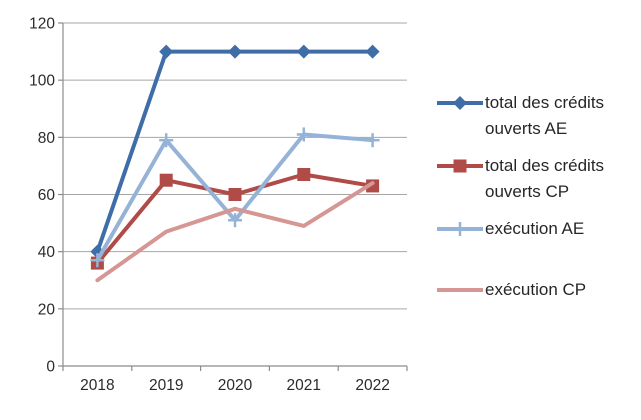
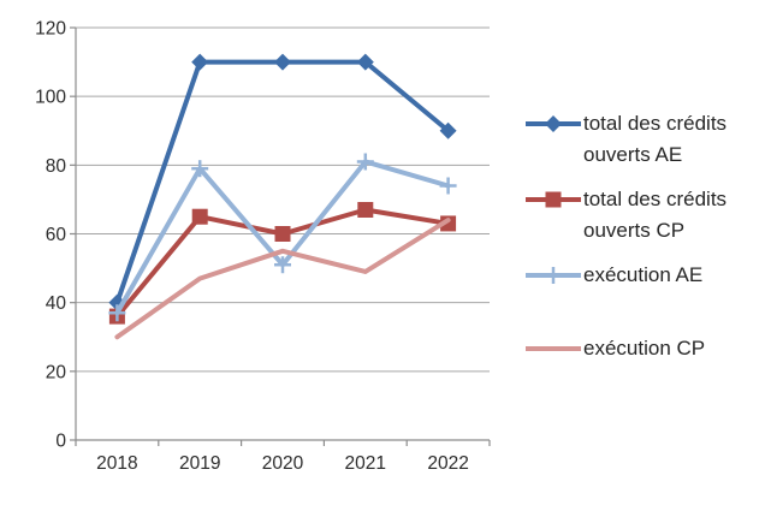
total des crédits ouverts AE/2022: 110 -> 90
exécution AE/2022: 79 -> 74
